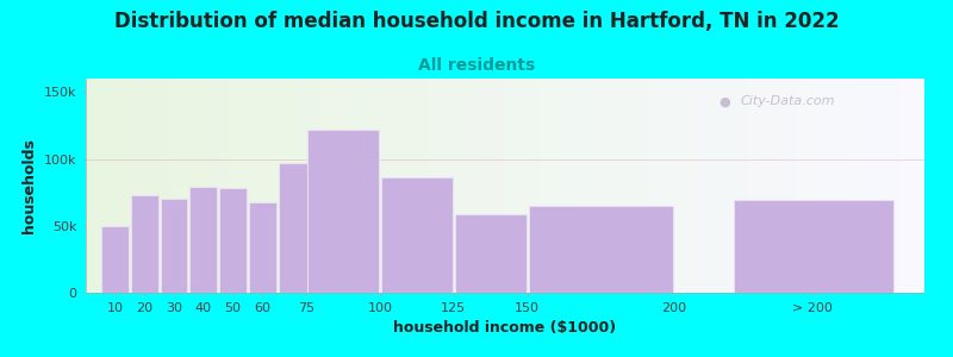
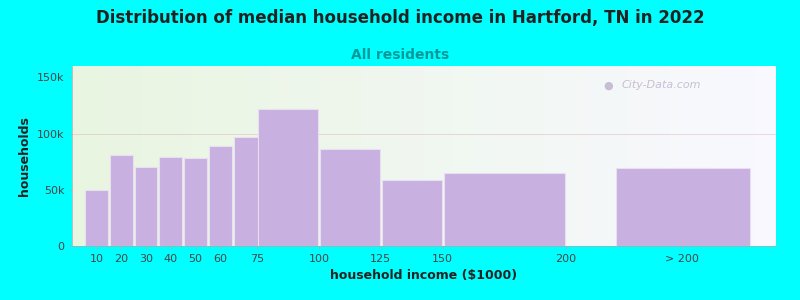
20: 73k -> 81k
60: 68k -> 89k
